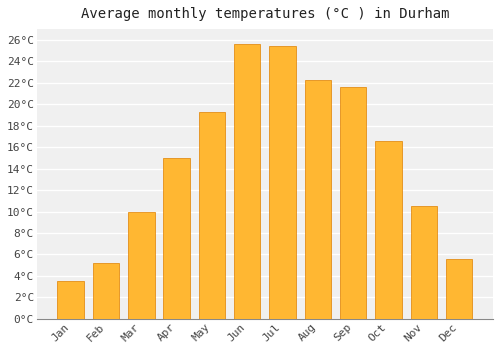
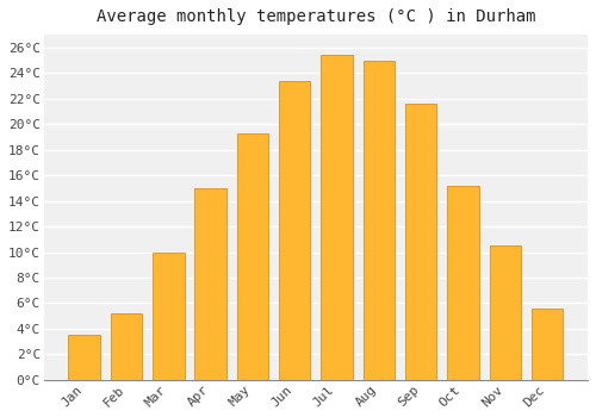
Jun: 25.6°C -> 23.4°C
Aug: 22.3°C -> 25.0°C
Oct: 16.6°C -> 15.2°C
